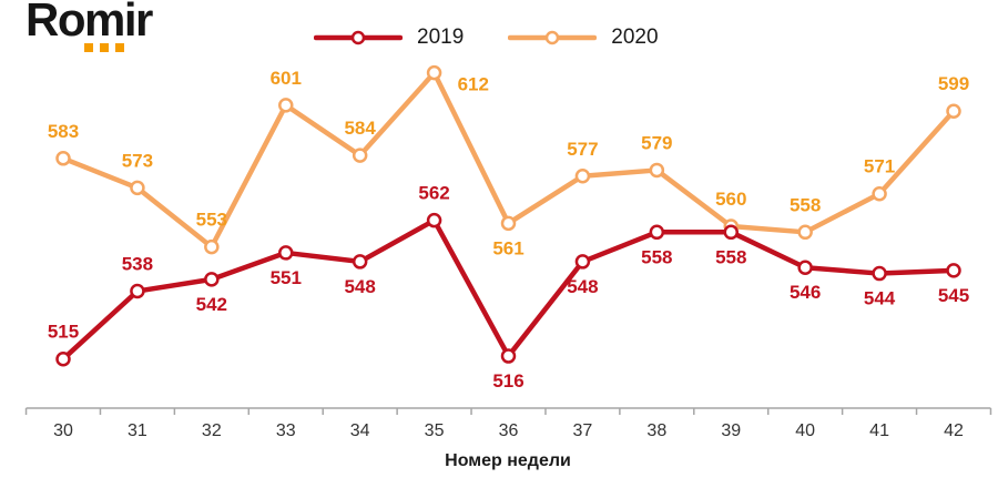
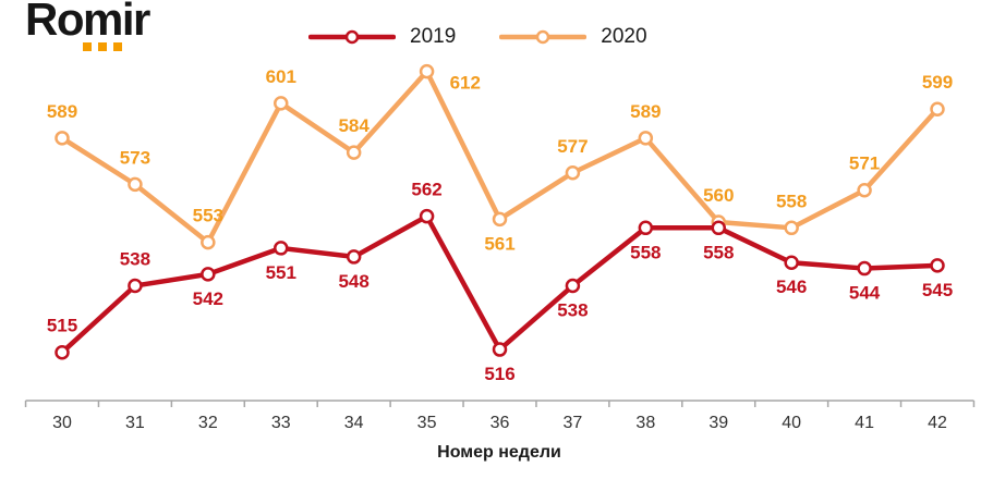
2020/30: 583 -> 589
2019/37: 548 -> 538
2020/38: 579 -> 589
